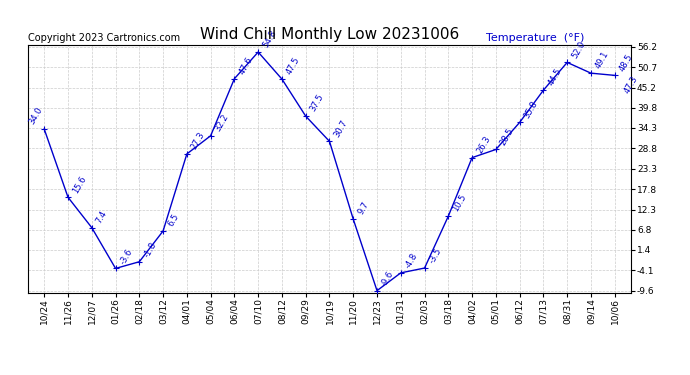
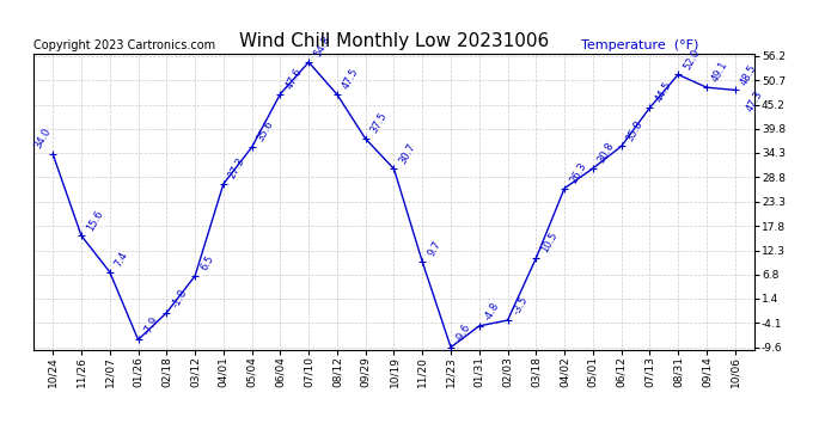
01/26: -3.6 -> -7.9
05/04: 32.2 -> 35.6
05/01: 28.5 -> 30.8
